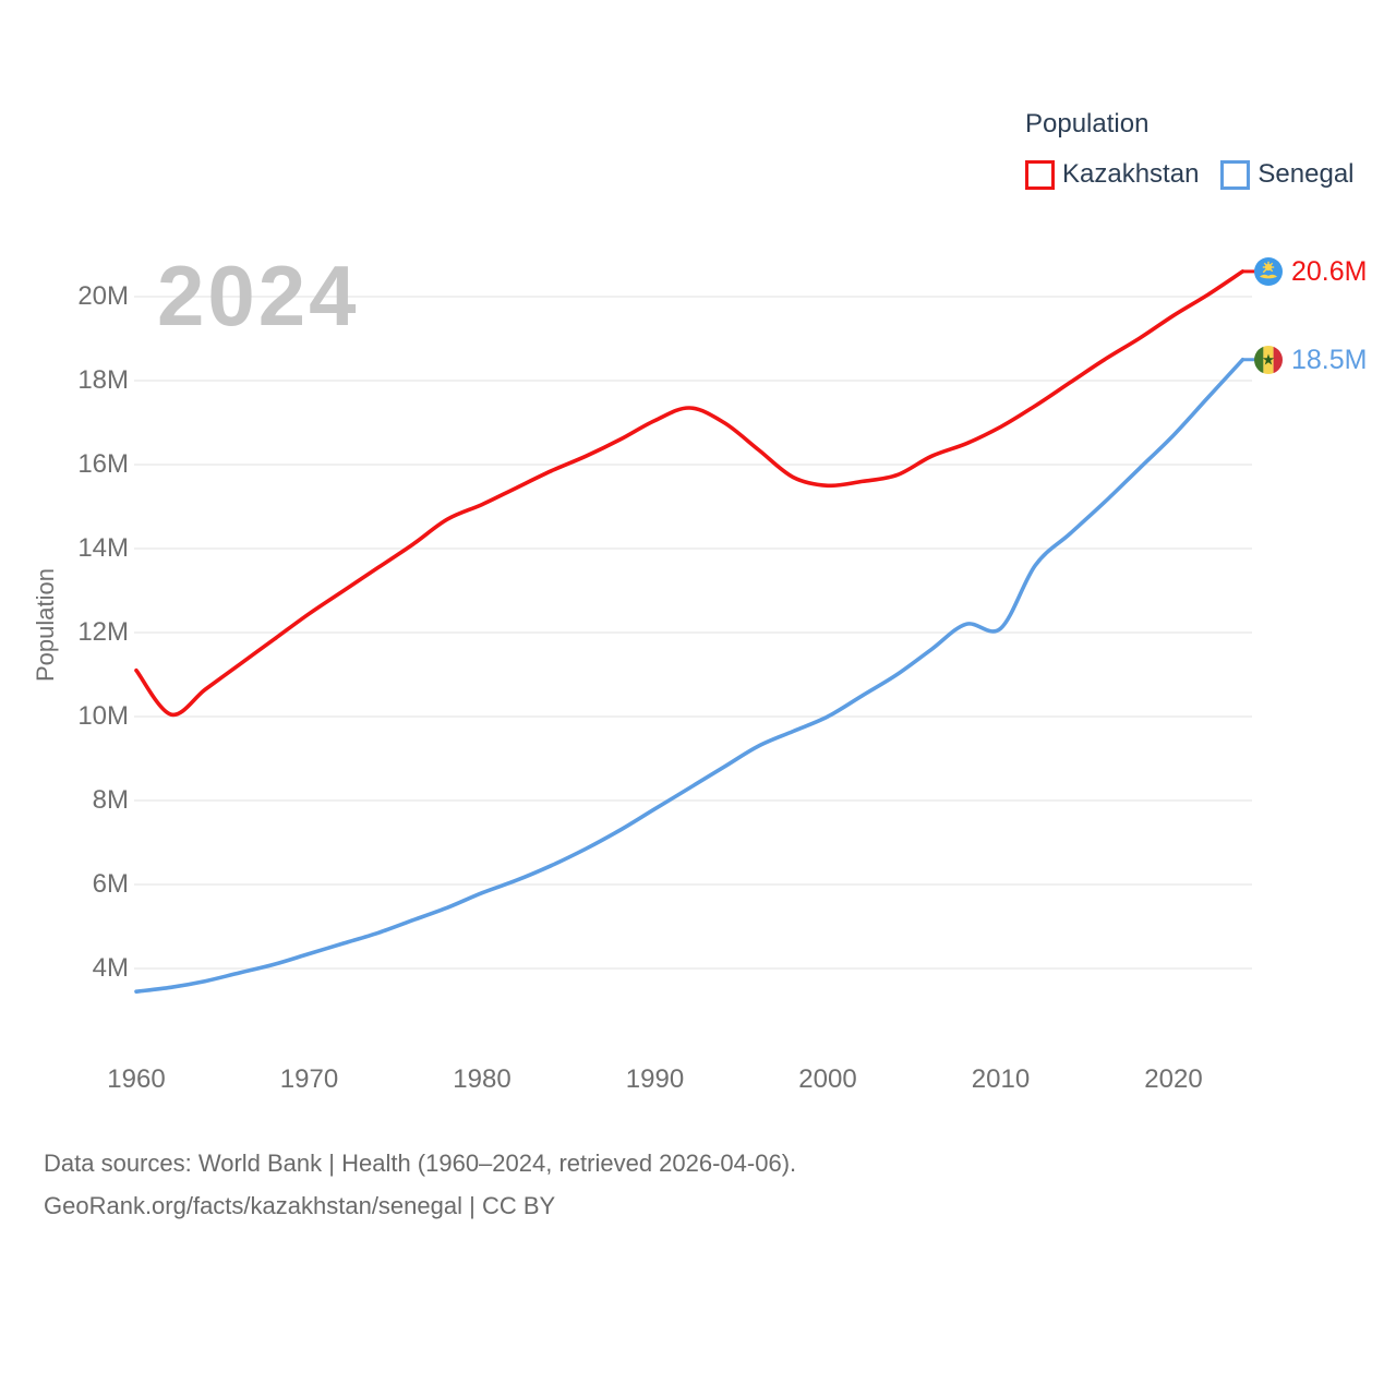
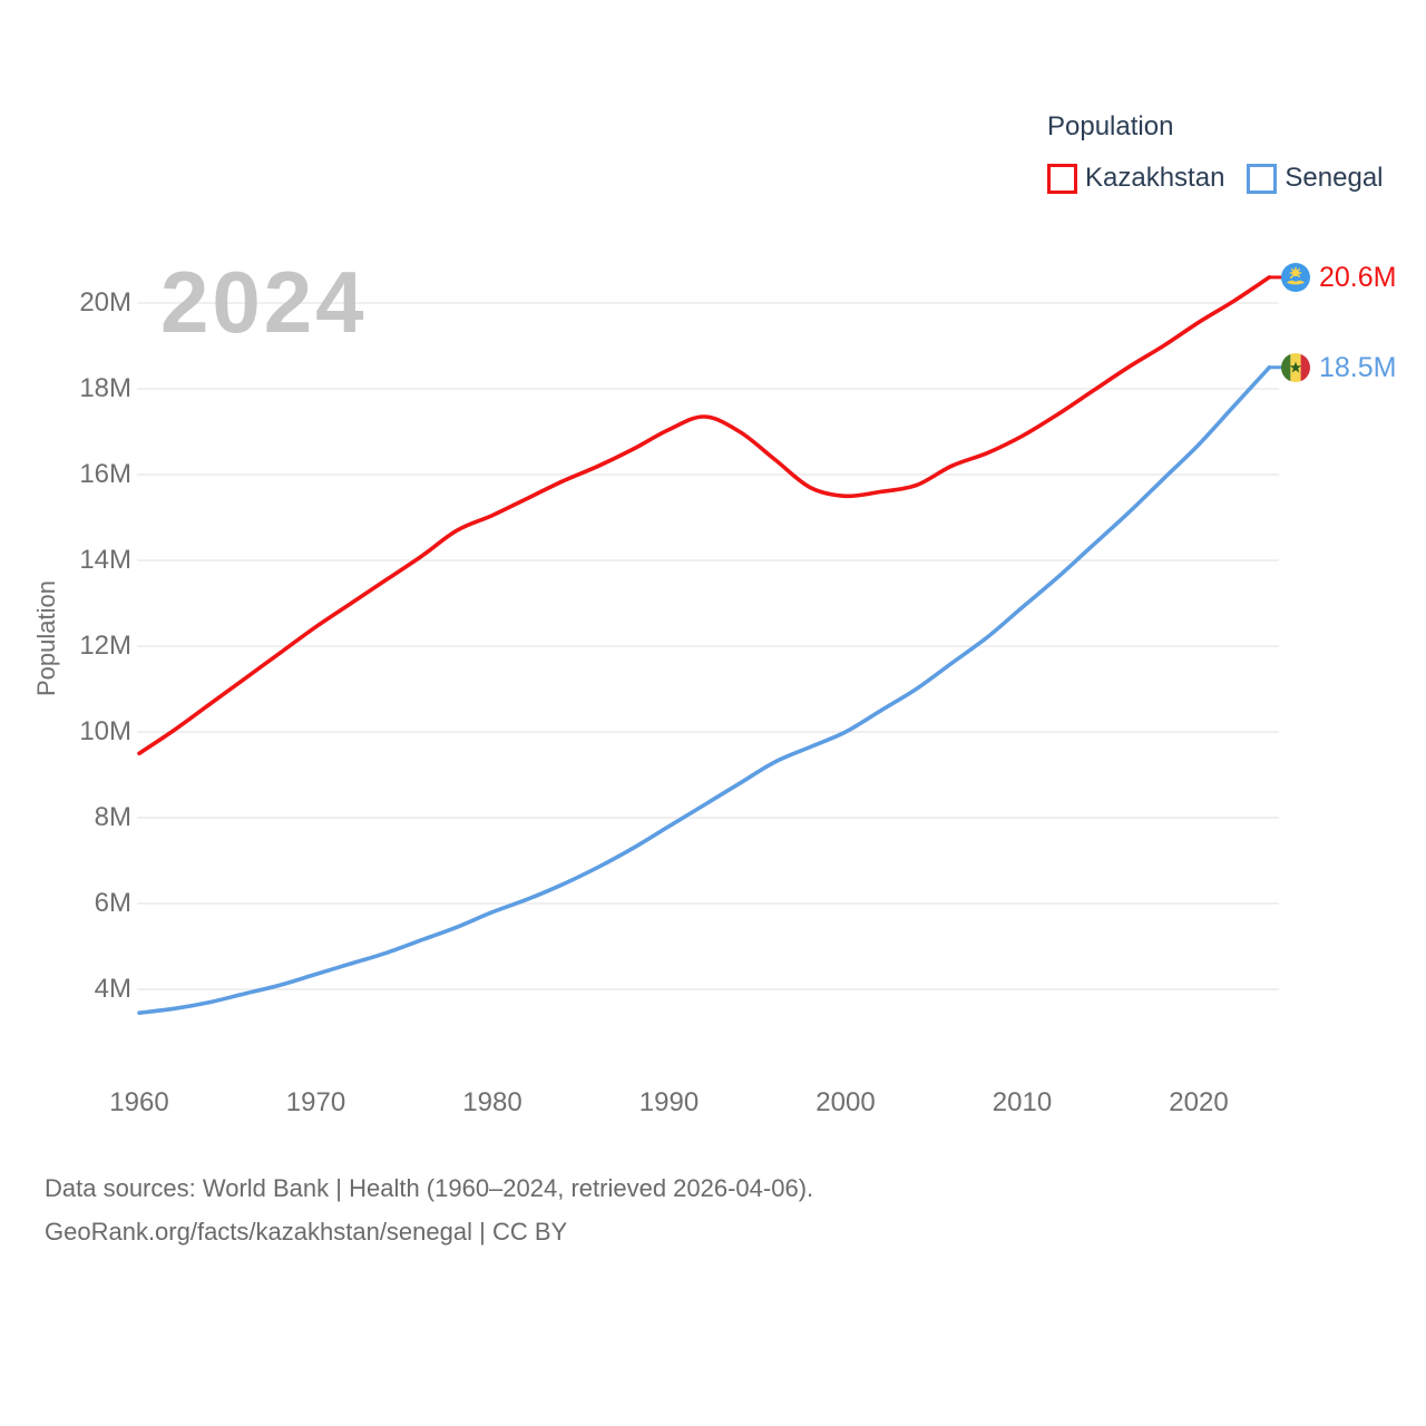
Kazakhstan/1960: 11.1M -> 9.5M
Senegal/2010: 12.1M -> 12.9M
